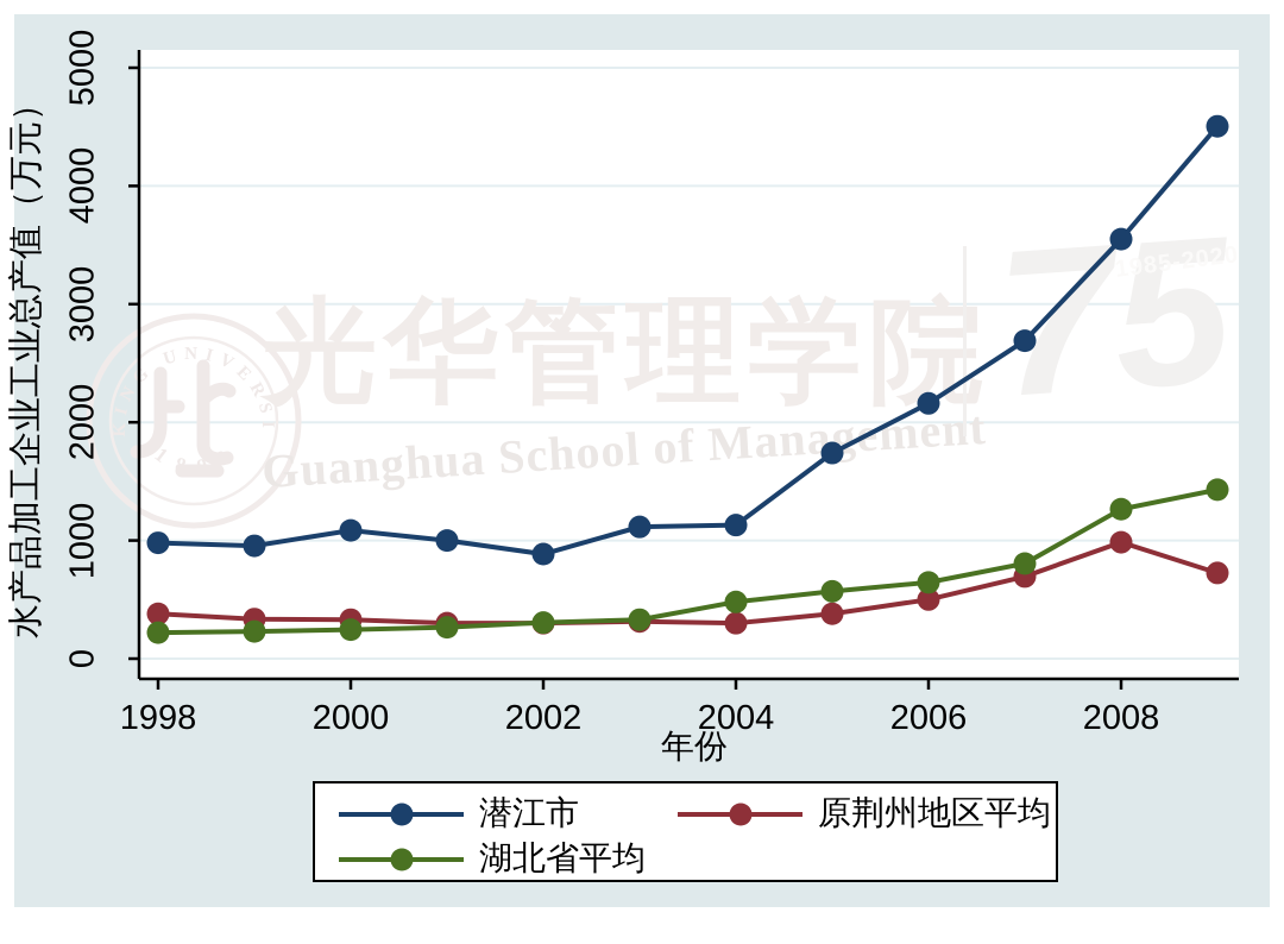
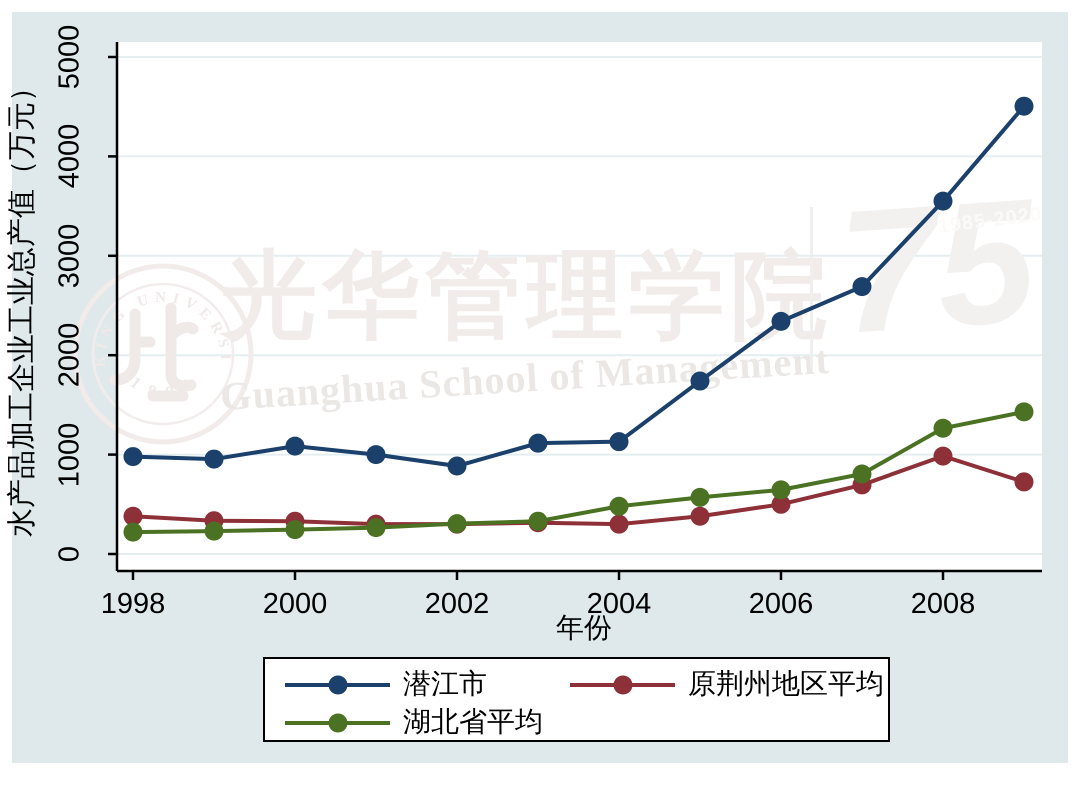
潜江市/2006: 2160 -> 2340
